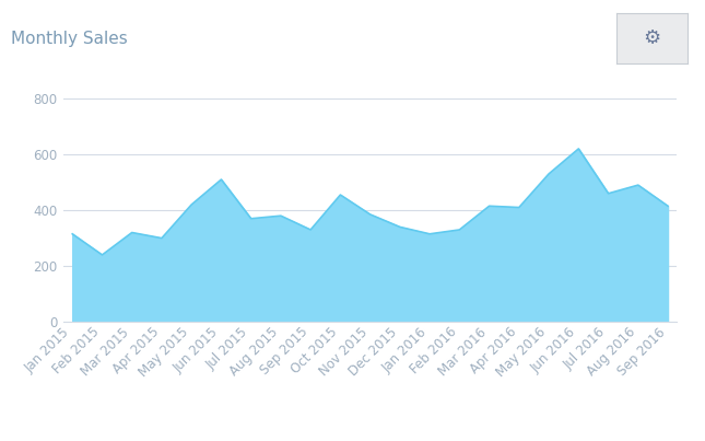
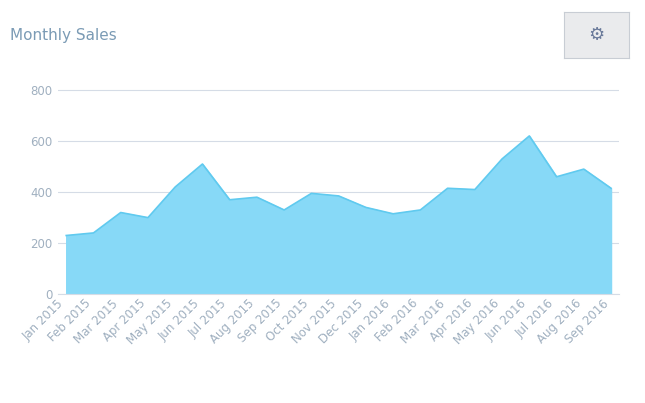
Jan 2015: 315 -> 230
Oct 2015: 455 -> 395
